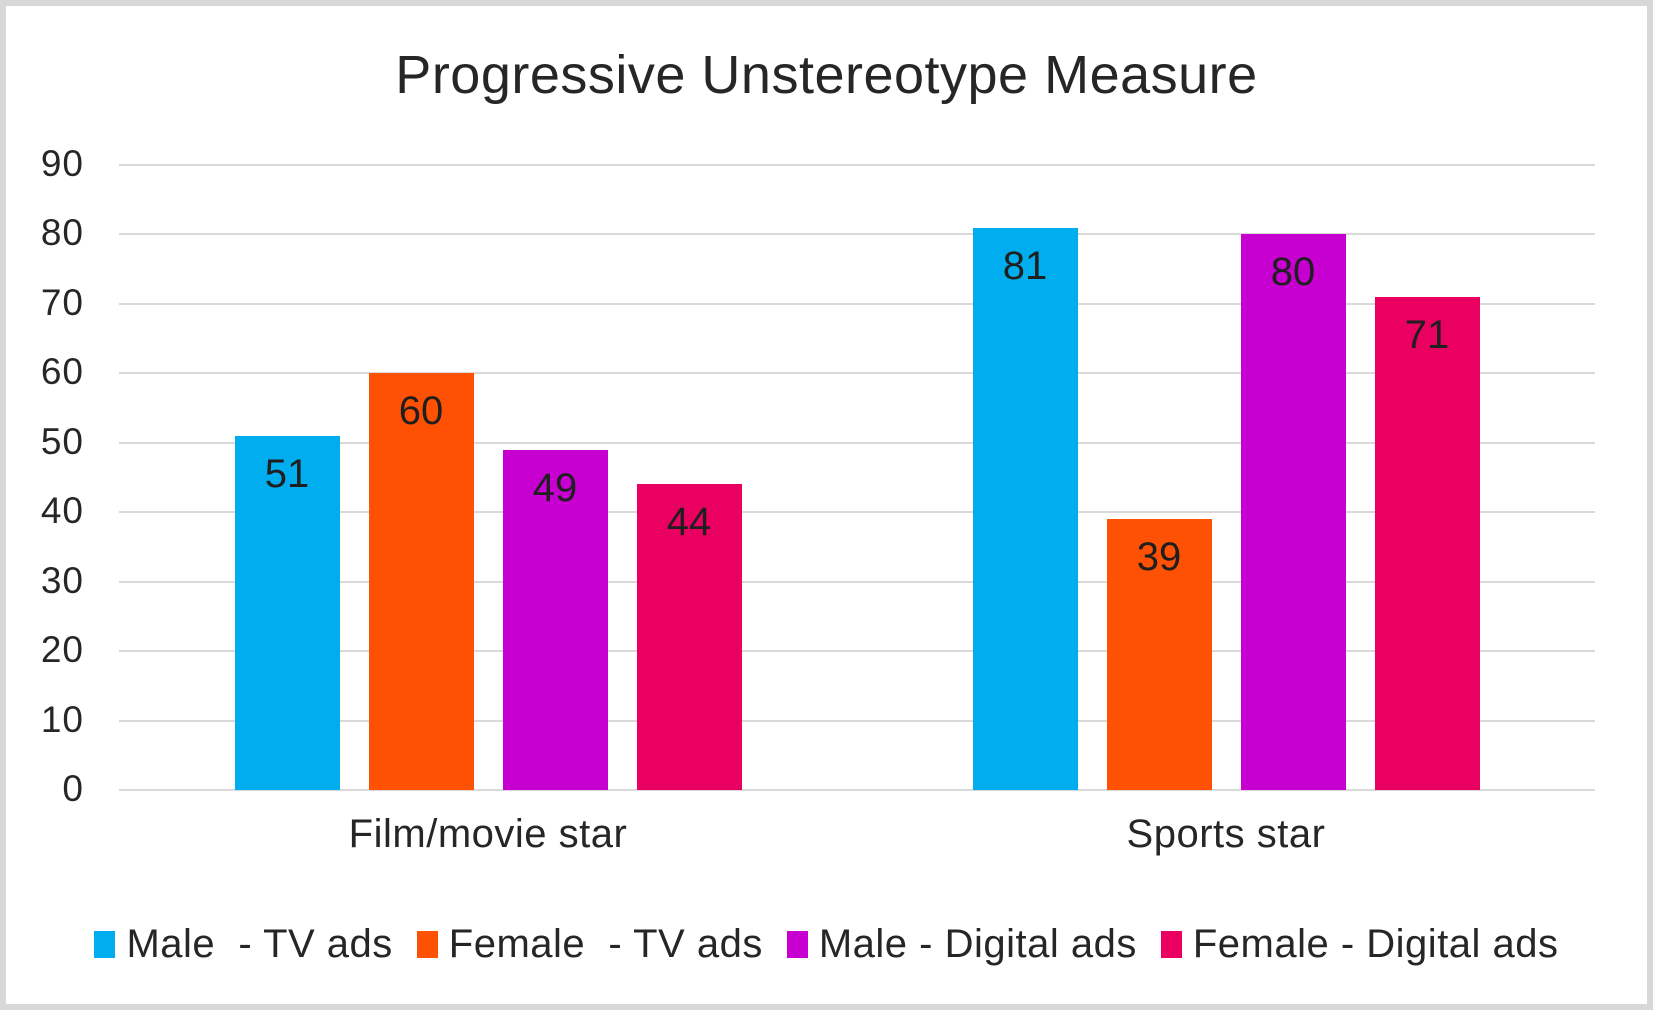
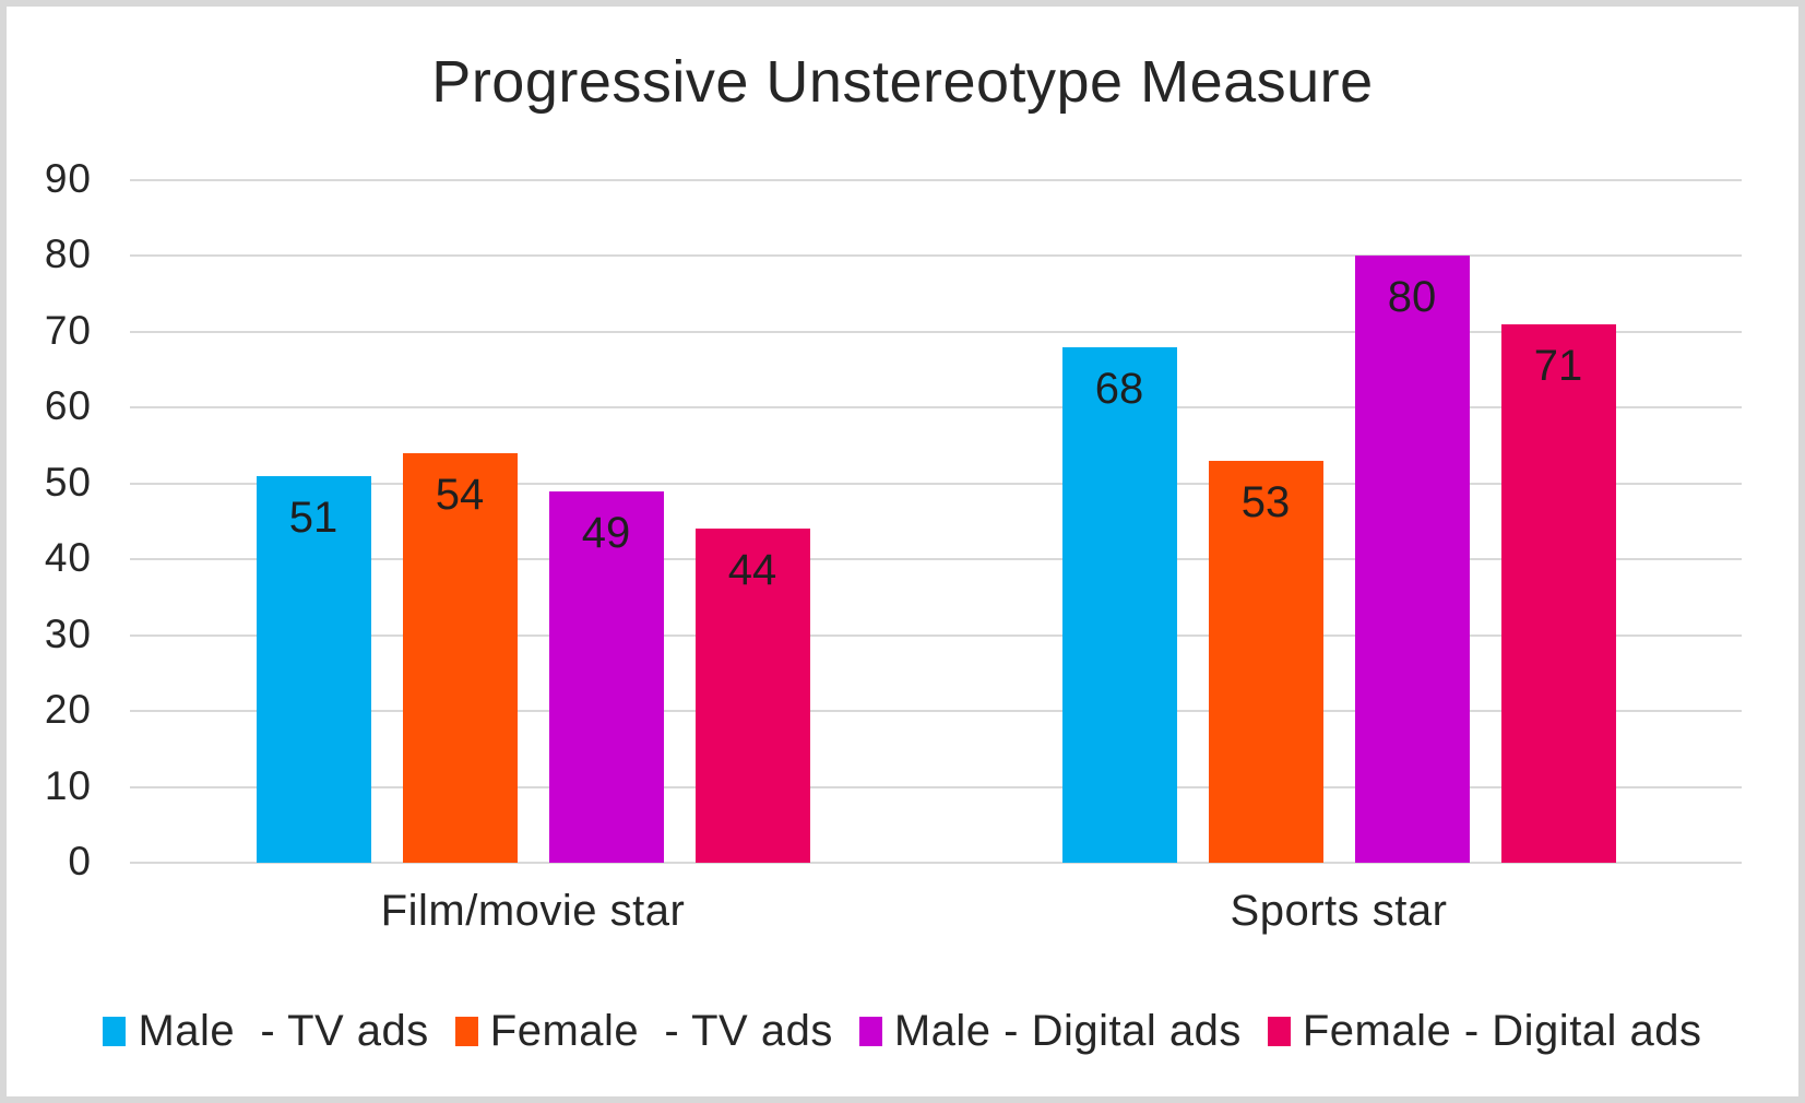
Female - TV ads/Film/movie star: 60 -> 54
Male - TV ads/Sports star: 81 -> 68
Female - TV ads/Sports star: 39 -> 53
